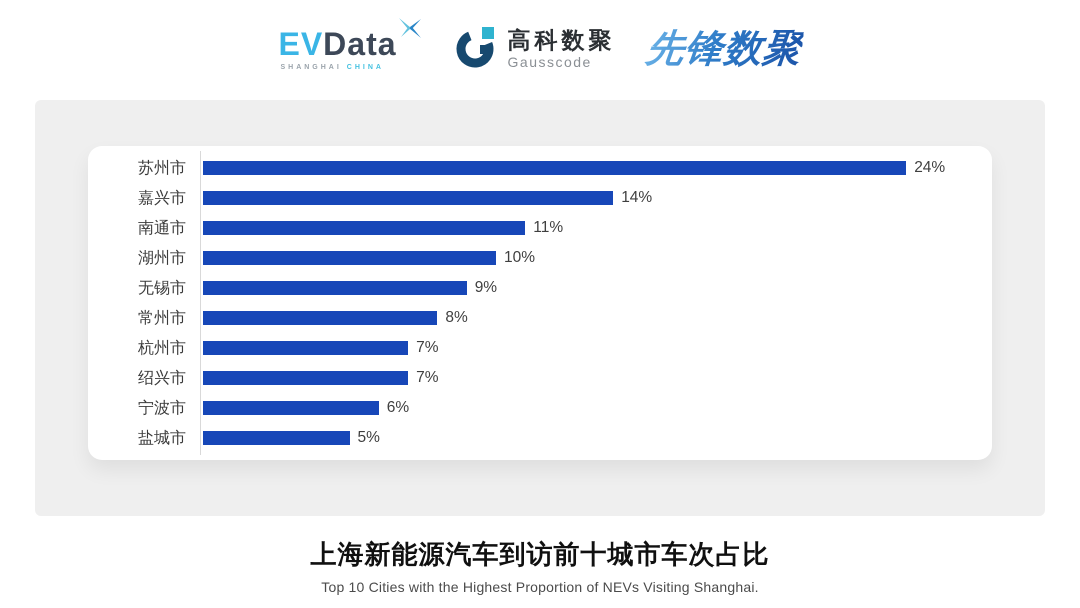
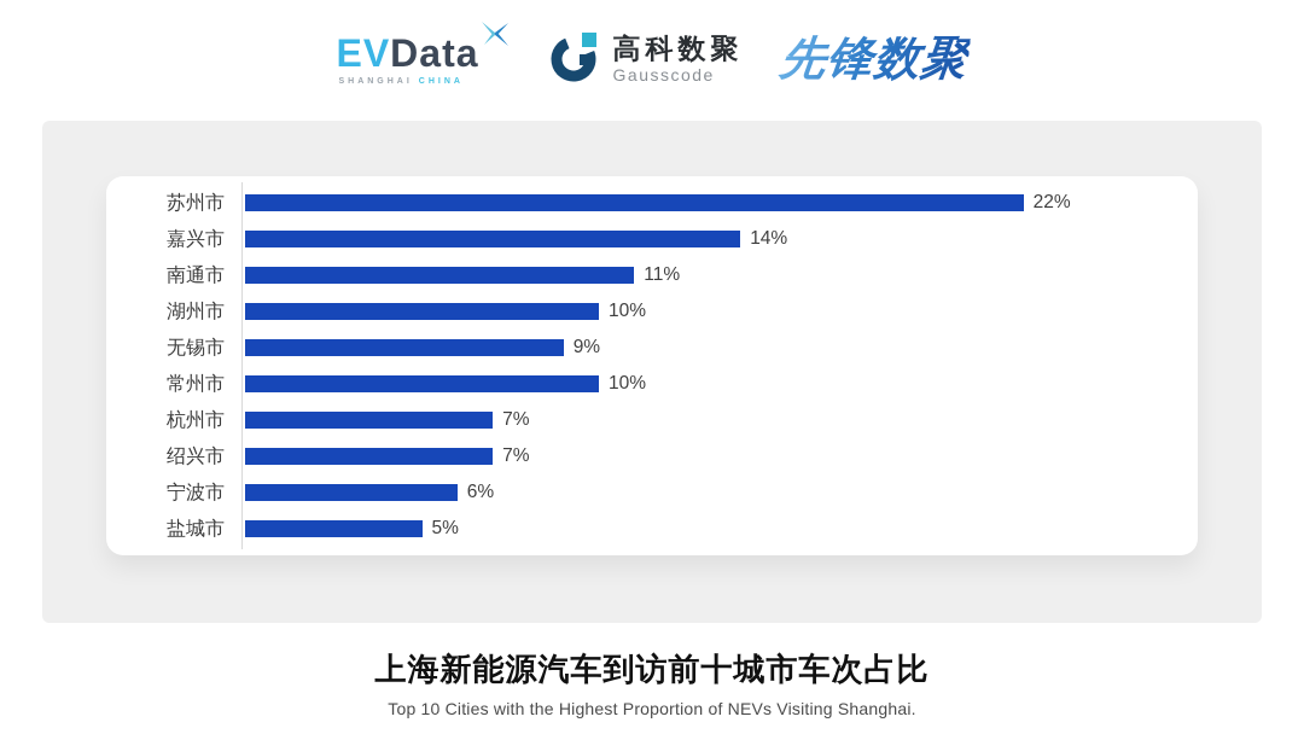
苏州市: 24% -> 22%
常州市: 8% -> 10%
